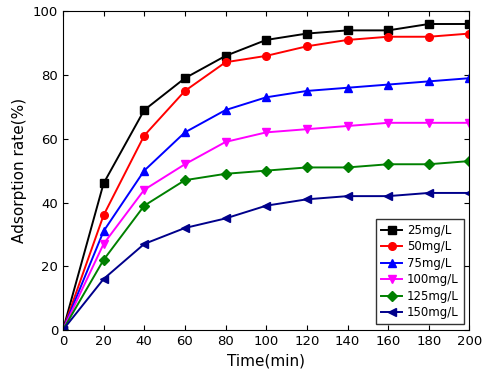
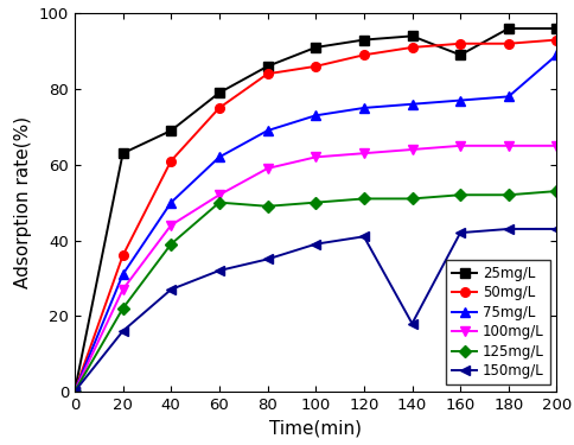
25mg/L/20: 46 -> 63
125mg/L/60: 47 -> 50
150mg/L/140: 42 -> 18
25mg/L/160: 94 -> 89
75mg/L/200: 79 -> 89
